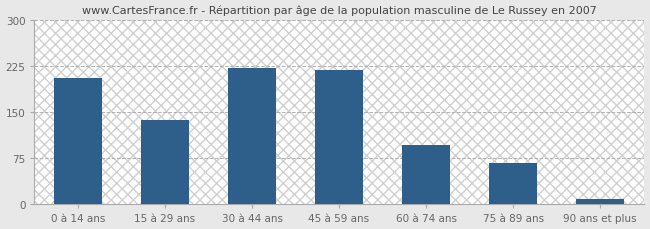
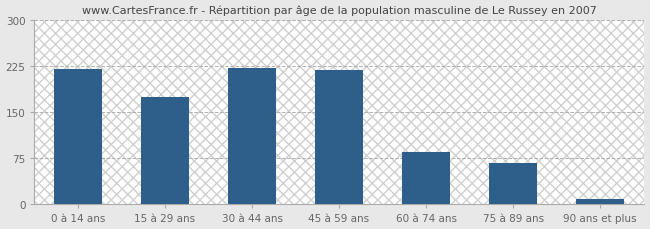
0 à 14 ans: 206 -> 220
15 à 29 ans: 138 -> 175
60 à 74 ans: 96 -> 85
